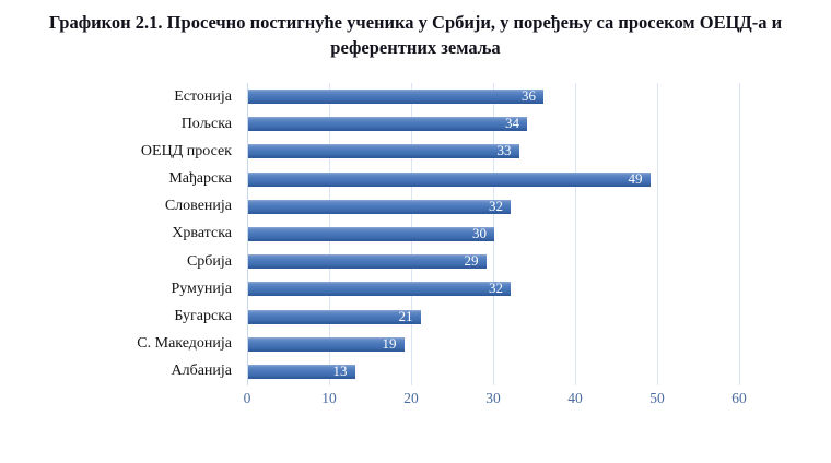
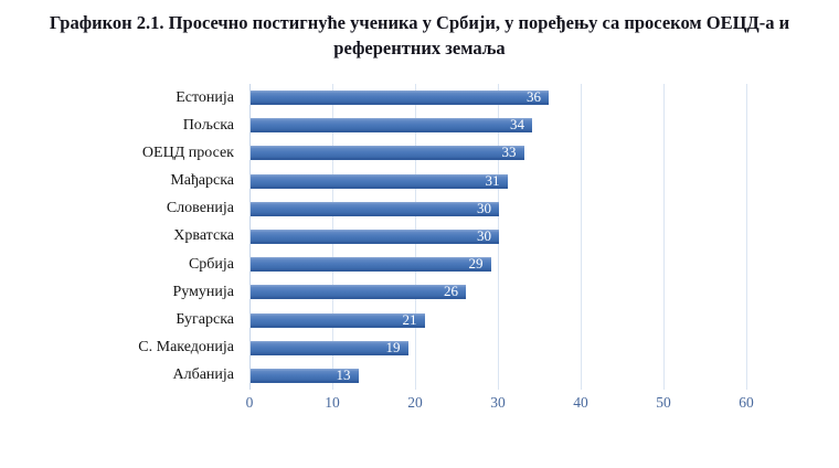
Мађарска: 49 -> 31
Словенија: 32 -> 30
Румунија: 32 -> 26
